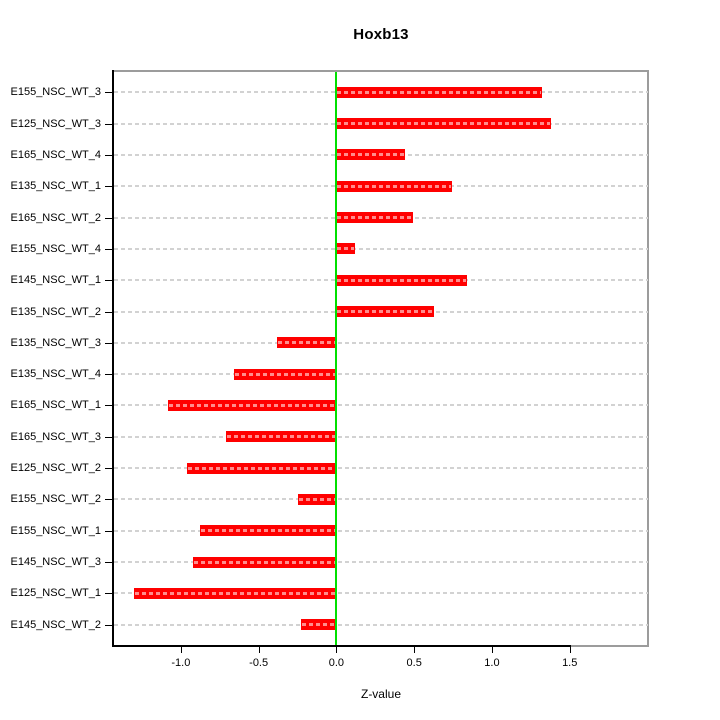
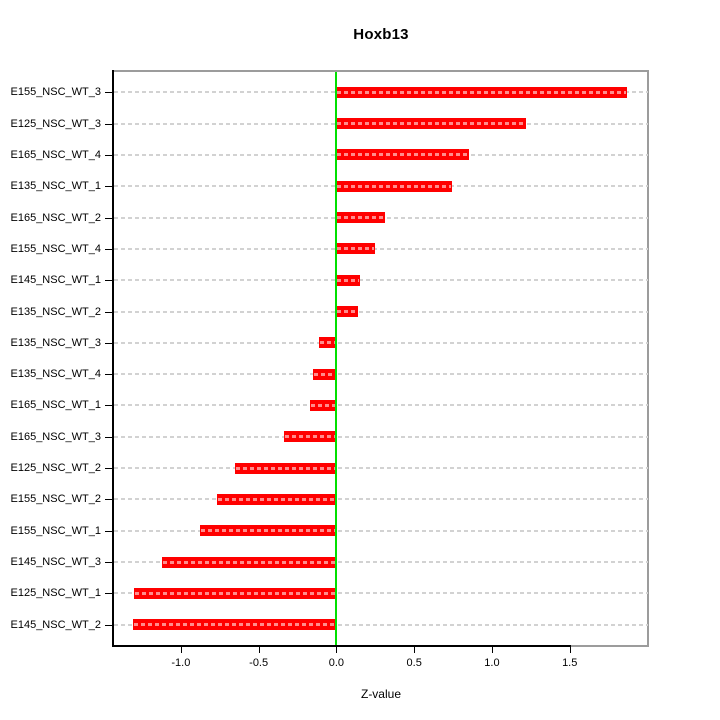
E155_NSC_WT_3: 1.32 -> 1.87
E125_NSC_WT_3: 1.38 -> 1.22
E165_NSC_WT_4: 0.44 -> 0.85
E165_NSC_WT_2: 0.49 -> 0.31
E155_NSC_WT_4: 0.12 -> 0.25
E145_NSC_WT_1: 0.84 -> 0.15
E135_NSC_WT_2: 0.63 -> 0.14
E135_NSC_WT_3: -0.38 -> -0.11
E135_NSC_WT_4: -0.66 -> -0.15
E165_NSC_WT_1: -1.08 -> -0.17
E165_NSC_WT_3: -0.71 -> -0.34
E125_NSC_WT_2: -0.96 -> -0.65
E155_NSC_WT_2: -0.25 -> -0.77
E145_NSC_WT_3: -0.92 -> -1.12
E145_NSC_WT_2: -0.23 -> -1.31
